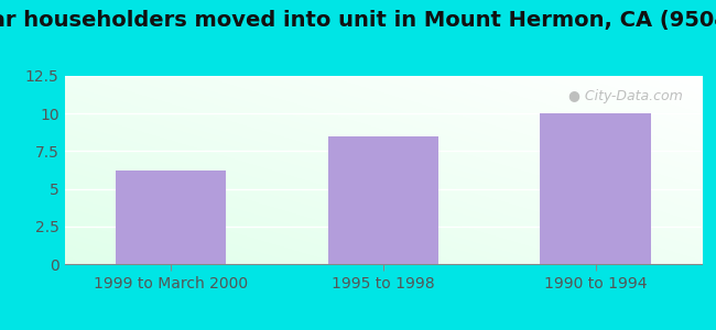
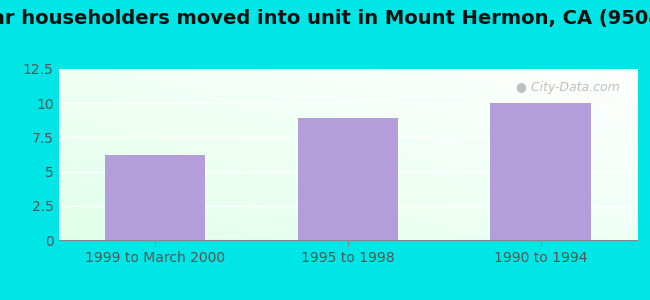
1995 to 1998: 8.5 -> 8.9
